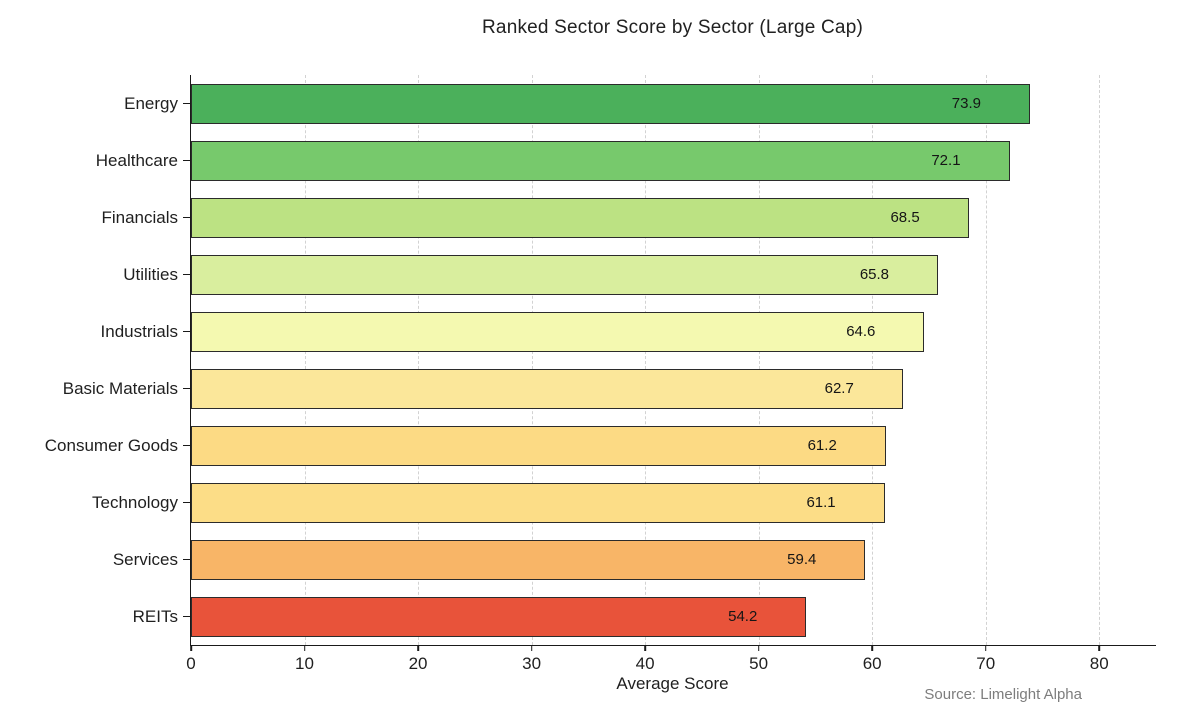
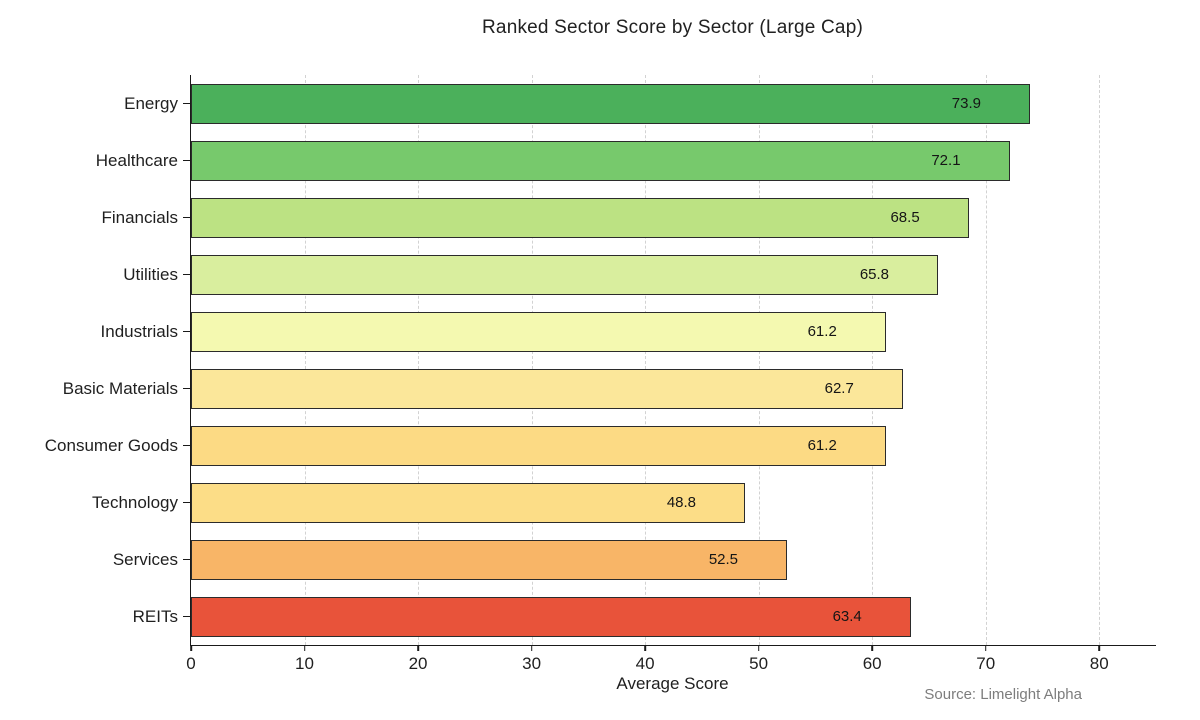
Industrials: 64.6 -> 61.2
Technology: 61.1 -> 48.8
Services: 59.4 -> 52.5
REITs: 54.2 -> 63.4
